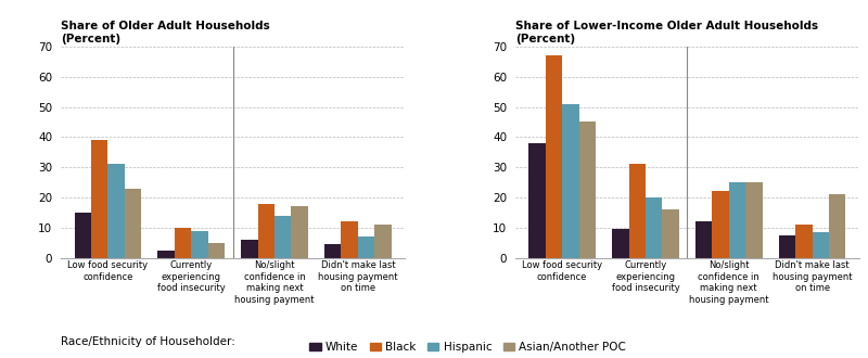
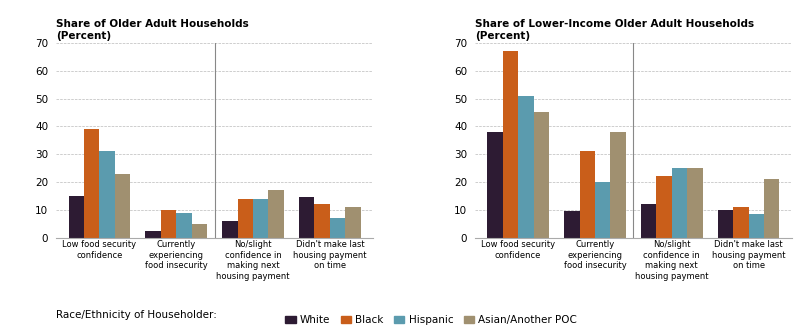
Share of Older Adult Households (Percent)/Black/No/slight confidence in making next housing payment: 18 -> 14
Share of Older Adult Households (Percent)/White/Didn't make last housing payment on time: 4.5 -> 14.5
Share of Lower-Income Older Adult Households (Percent)/Asian/Another POC/Currently experiencing food insecurity: 16 -> 38
Share of Lower-Income Older Adult Households (Percent)/White/Didn't make last housing payment on time: 7.5 -> 10.0
